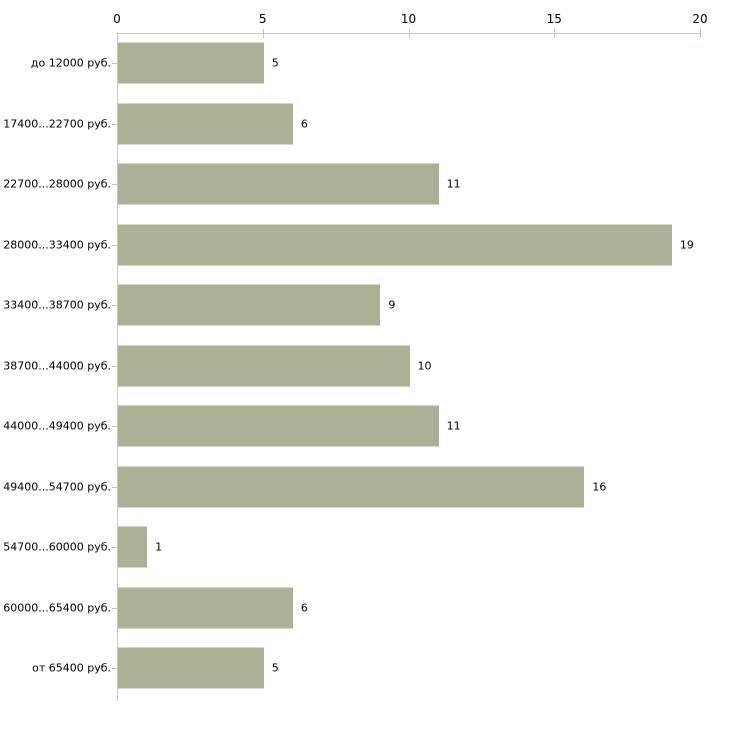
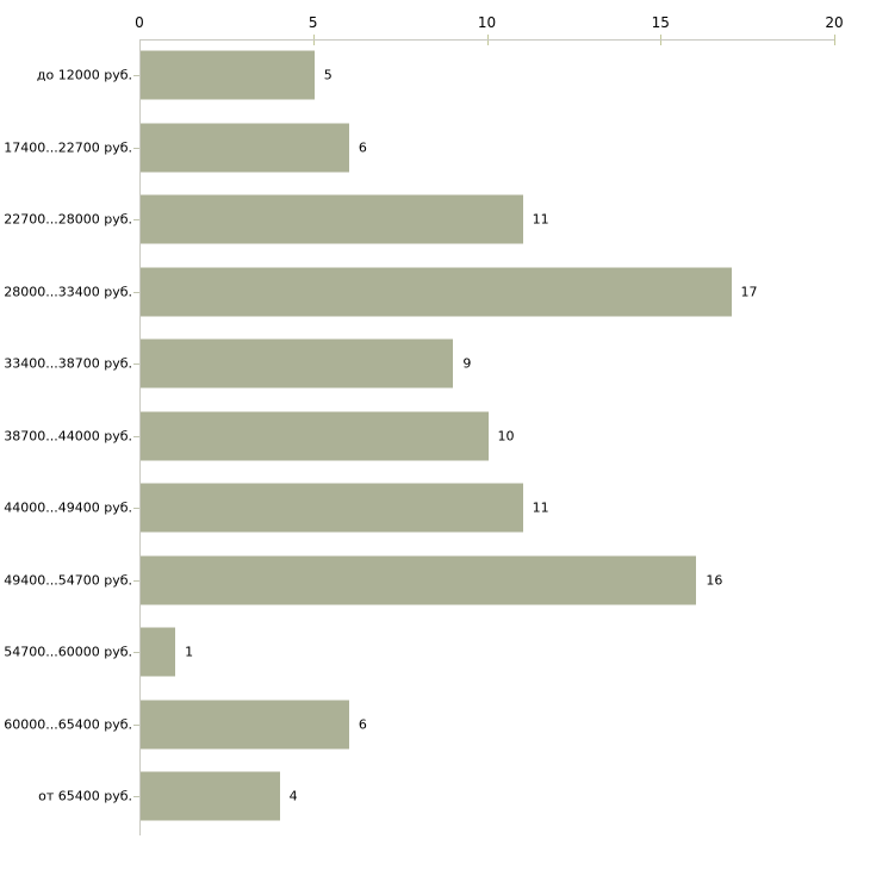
28000...33400 руб.: 19 -> 17
от 65400 руб.: 5 -> 4
